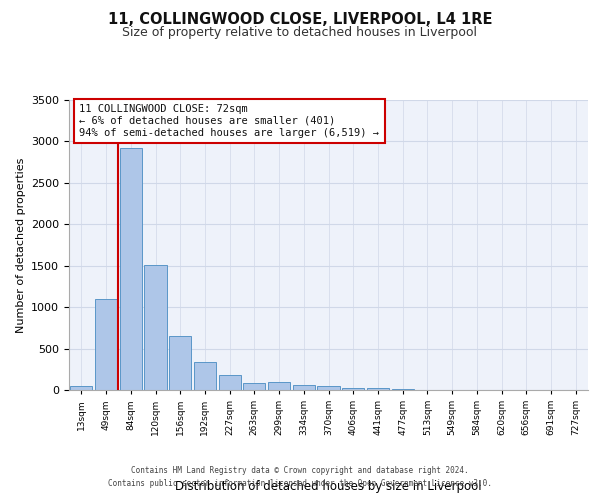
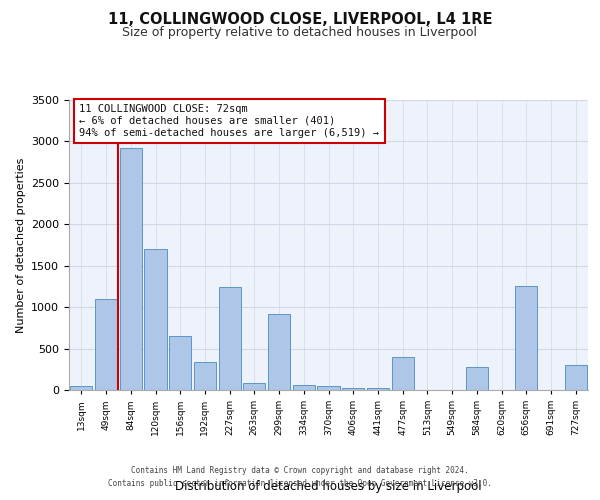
120sqm: 1510 -> 1700
227sqm: 180 -> 1240
299sqm: 100 -> 920
477sqm: 10 -> 400
584sqm: 0 -> 280
656sqm: 0 -> 1260
727sqm: 0 -> 300
